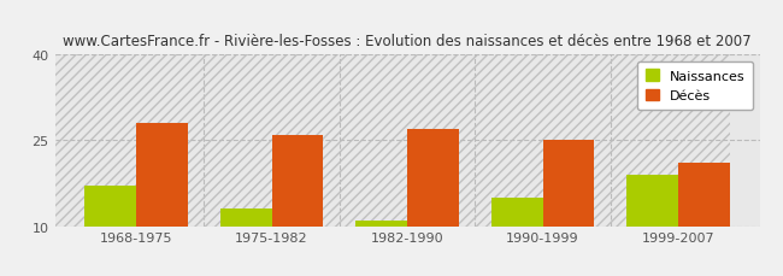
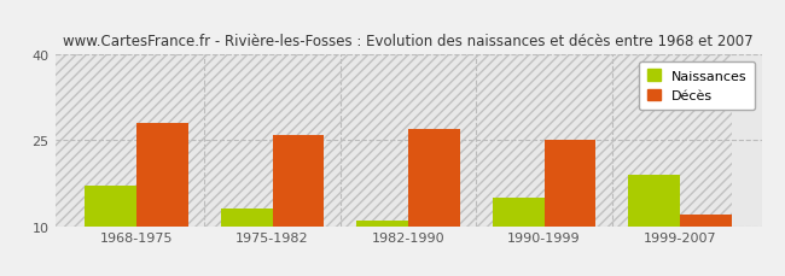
Décès/1999-2007: 21 -> 12
